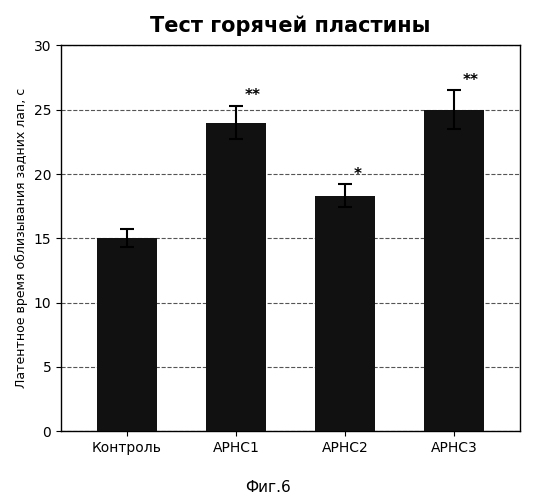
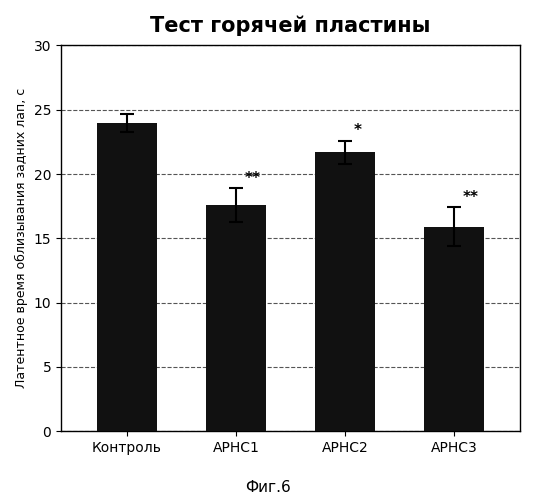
Контроль: 15.0 -> 24.0
АРНС1: 24.0 -> 17.6
АРНС2: 18.3 -> 21.7
АРНС3: 25.0 -> 15.9
